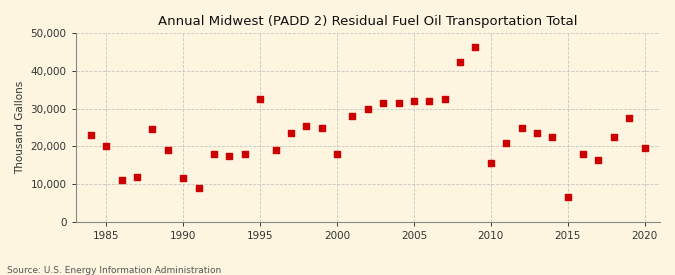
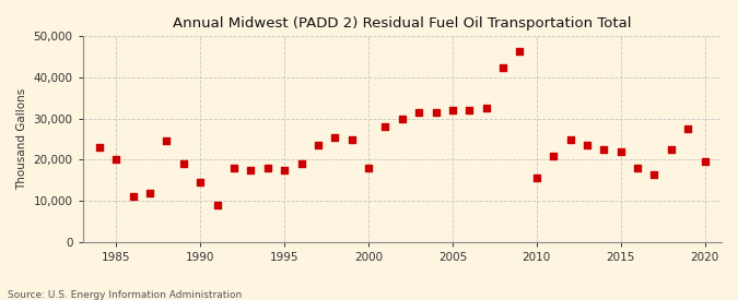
1990: 11,500 -> 14,500
1995: 32,500 -> 17,500
2015: 6,500 -> 22,000
